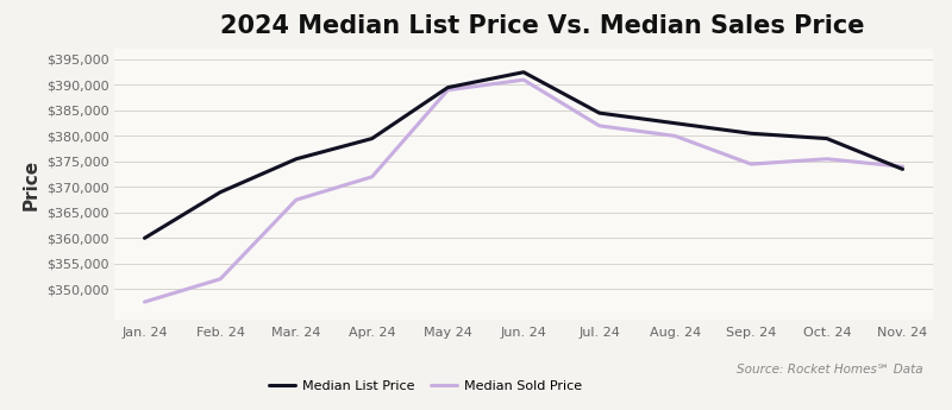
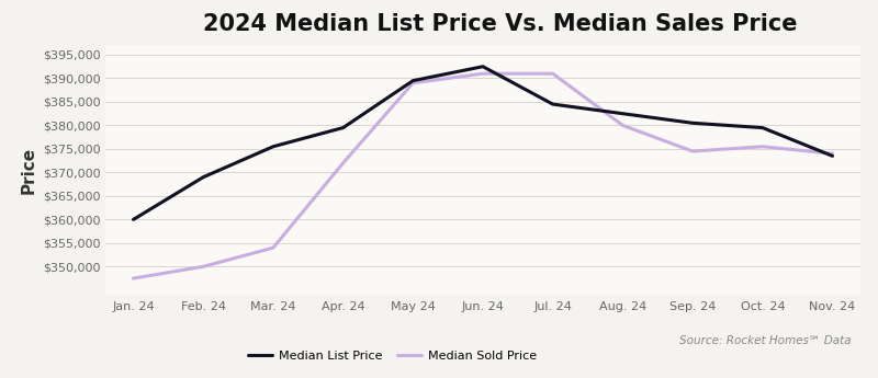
Median Sold Price/Feb. 24: $352,000 -> $350,000
Median Sold Price/Mar. 24: $367,500 -> $354,000
Median Sold Price/Jul. 24: $382,000 -> $391,000
